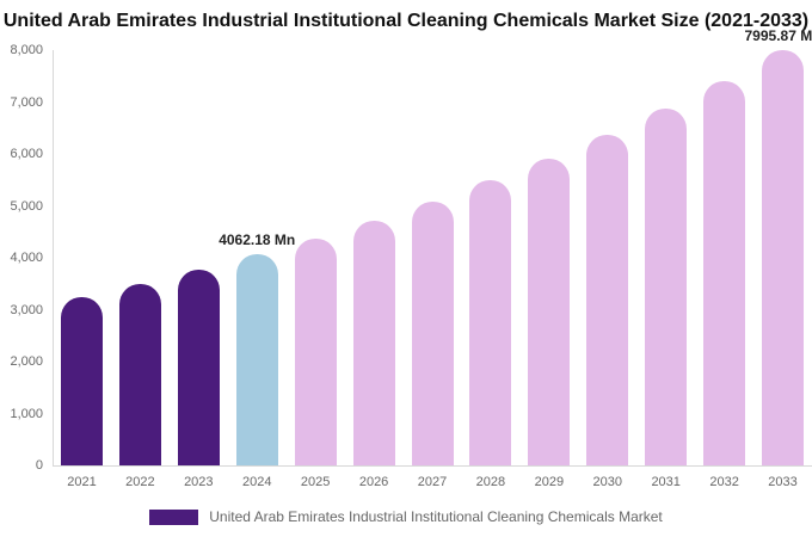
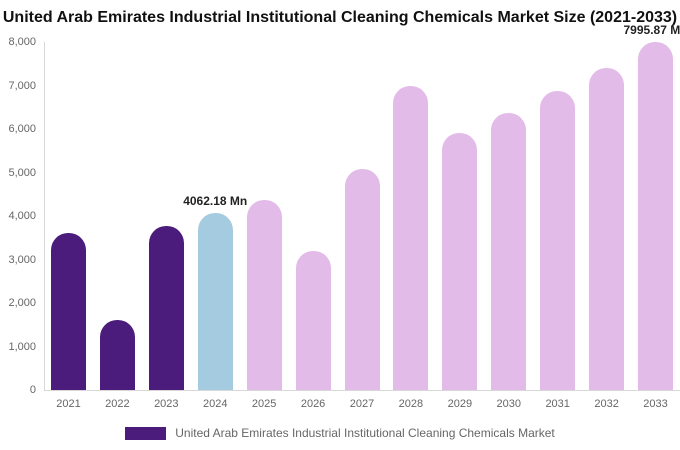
2021: 3200 -> 3600
2022: 3500 -> 1600
2026: 4700 -> 3200
2028: 5500 -> 7000
